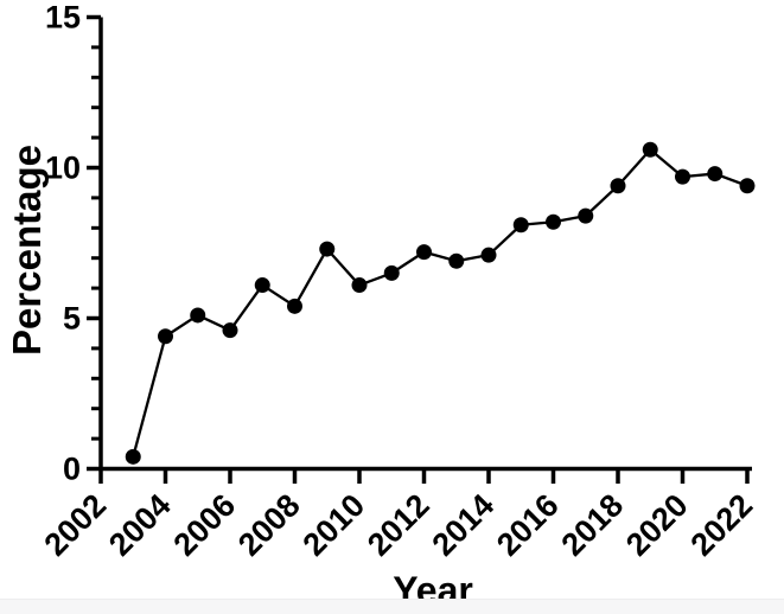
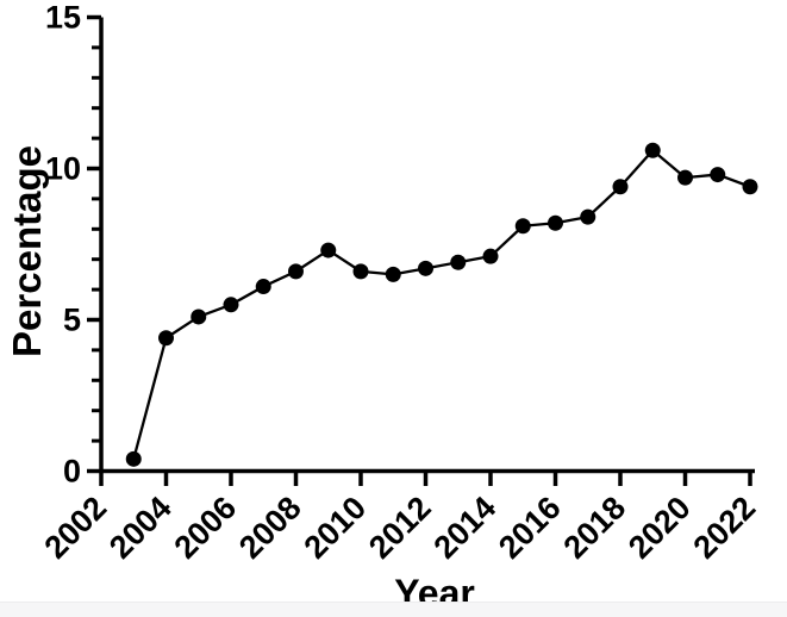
2006: 4.6 -> 5.5
2008: 5.4 -> 6.6
2010: 6.1 -> 6.6
2012: 7.2 -> 6.7
